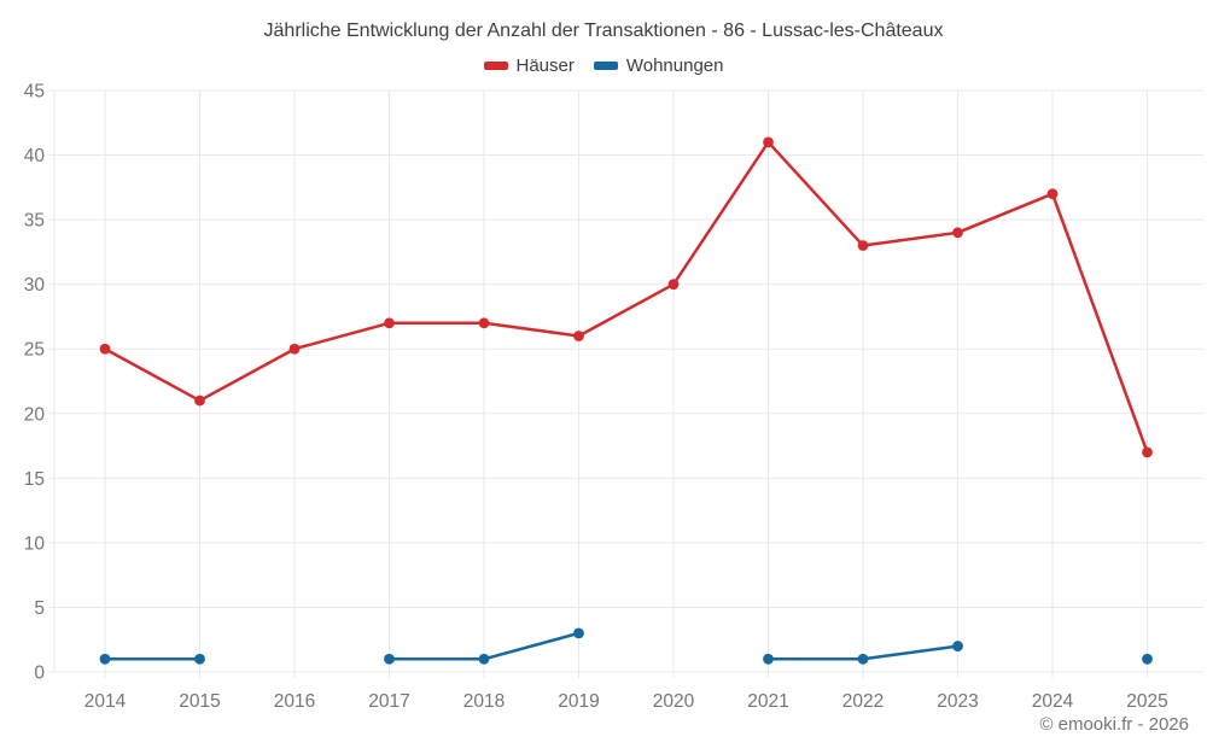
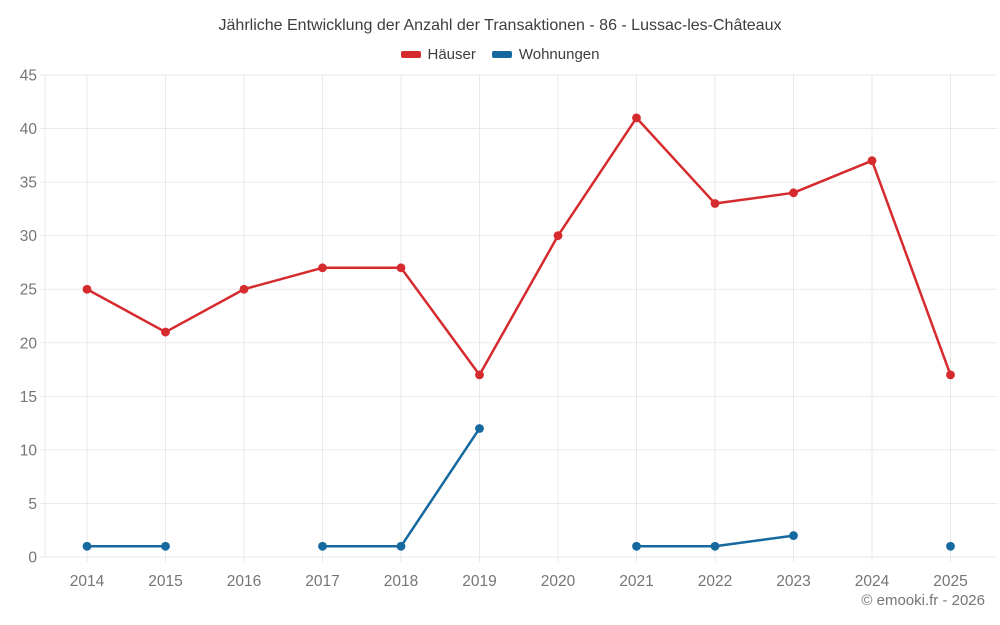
Häuser/2019: 26 -> 17
Wohnungen/2019: 3 -> 12
